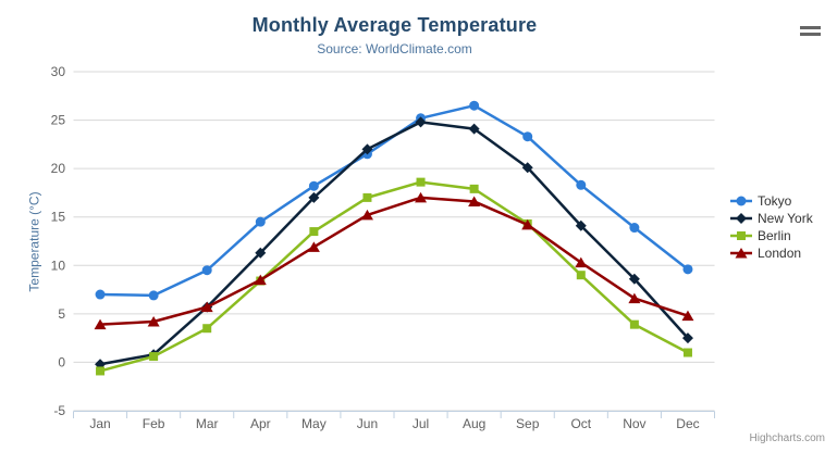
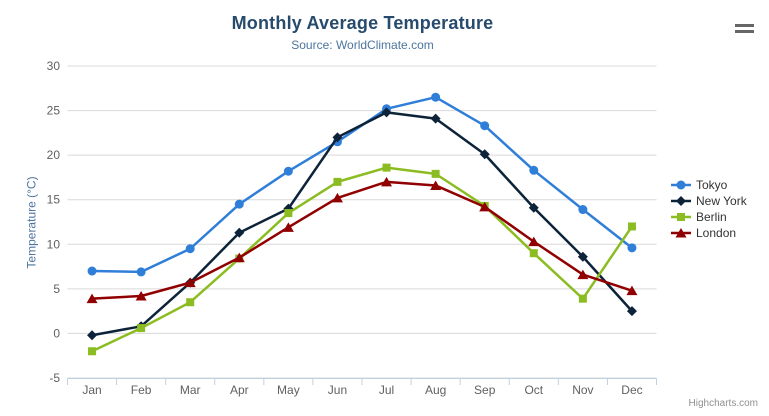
Berlin/Jan: -1 -> -2
New York/May: 17 -> 14
Berlin/Dec: 1 -> 12
